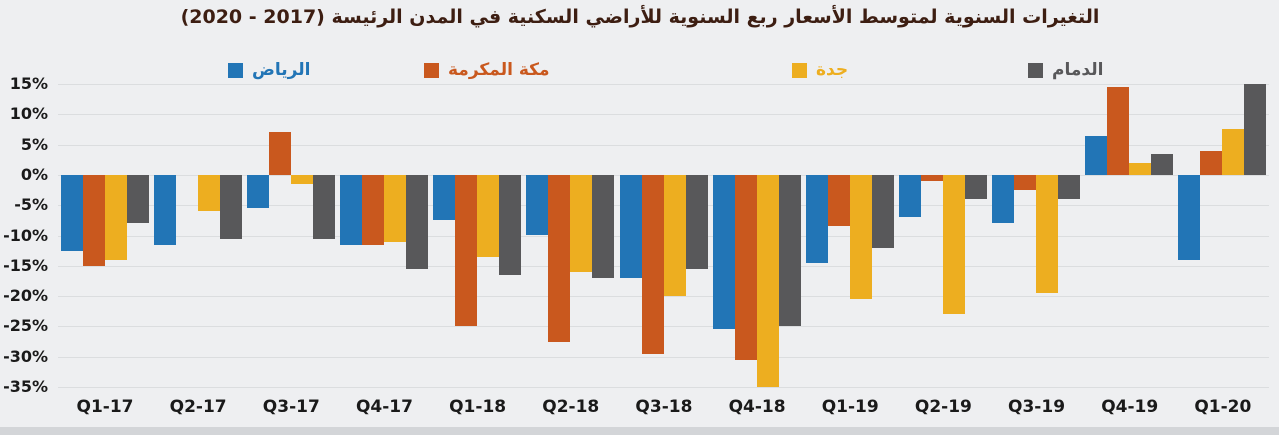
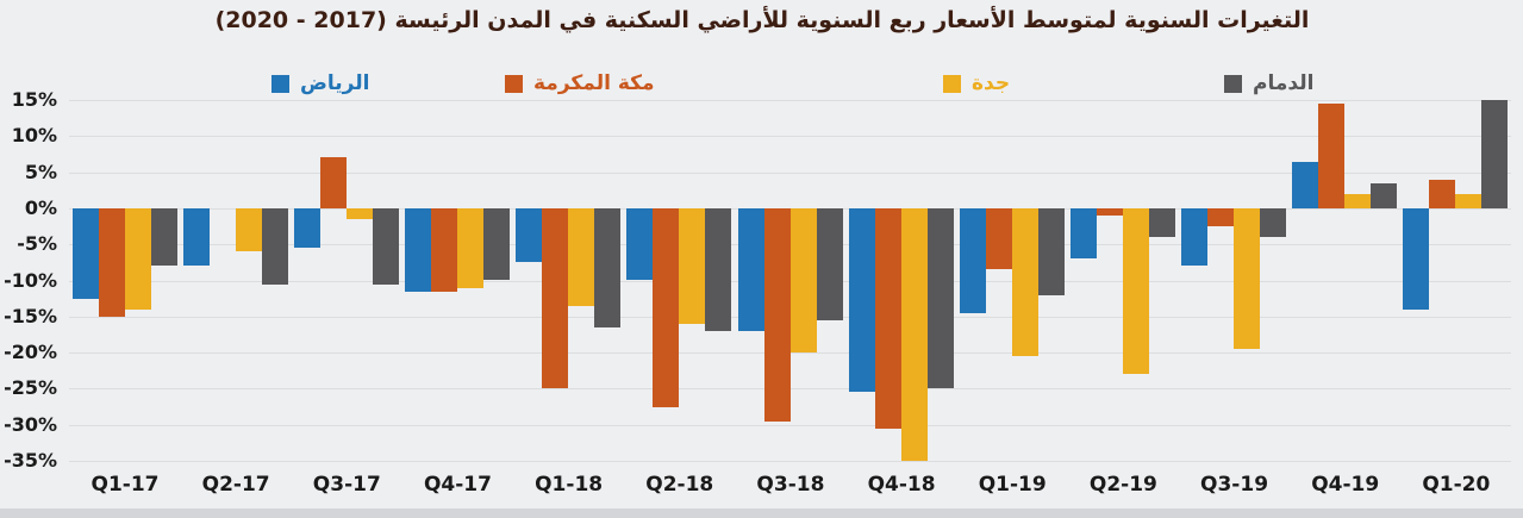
الرياض/Q2-17: -12% -> -8%
الدمام/Q4-17: -16% -> -10%
جدة/Q1-20: 8% -> 2%
